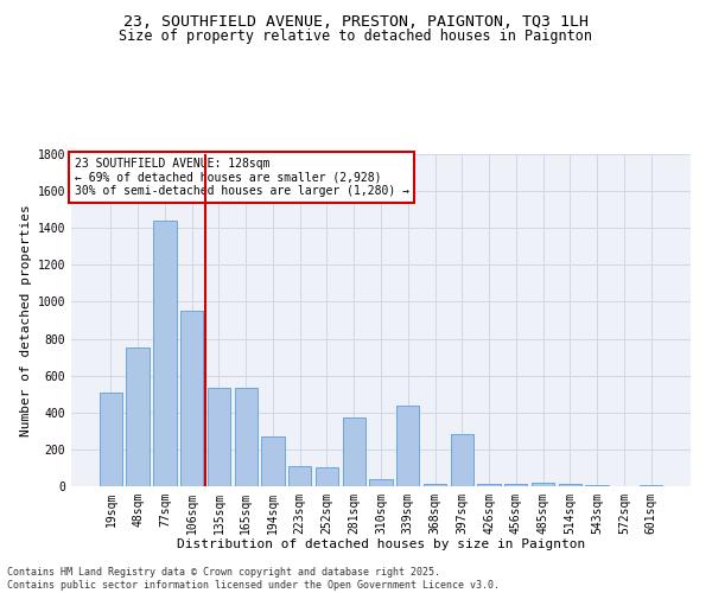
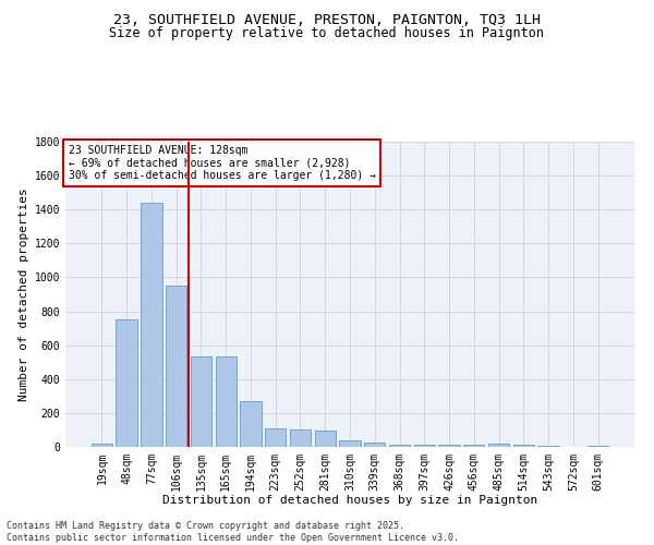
19sqm: 510 -> 20
281sqm: 370 -> 100
339sqm: 440 -> 30
397sqm: 280 -> 10
